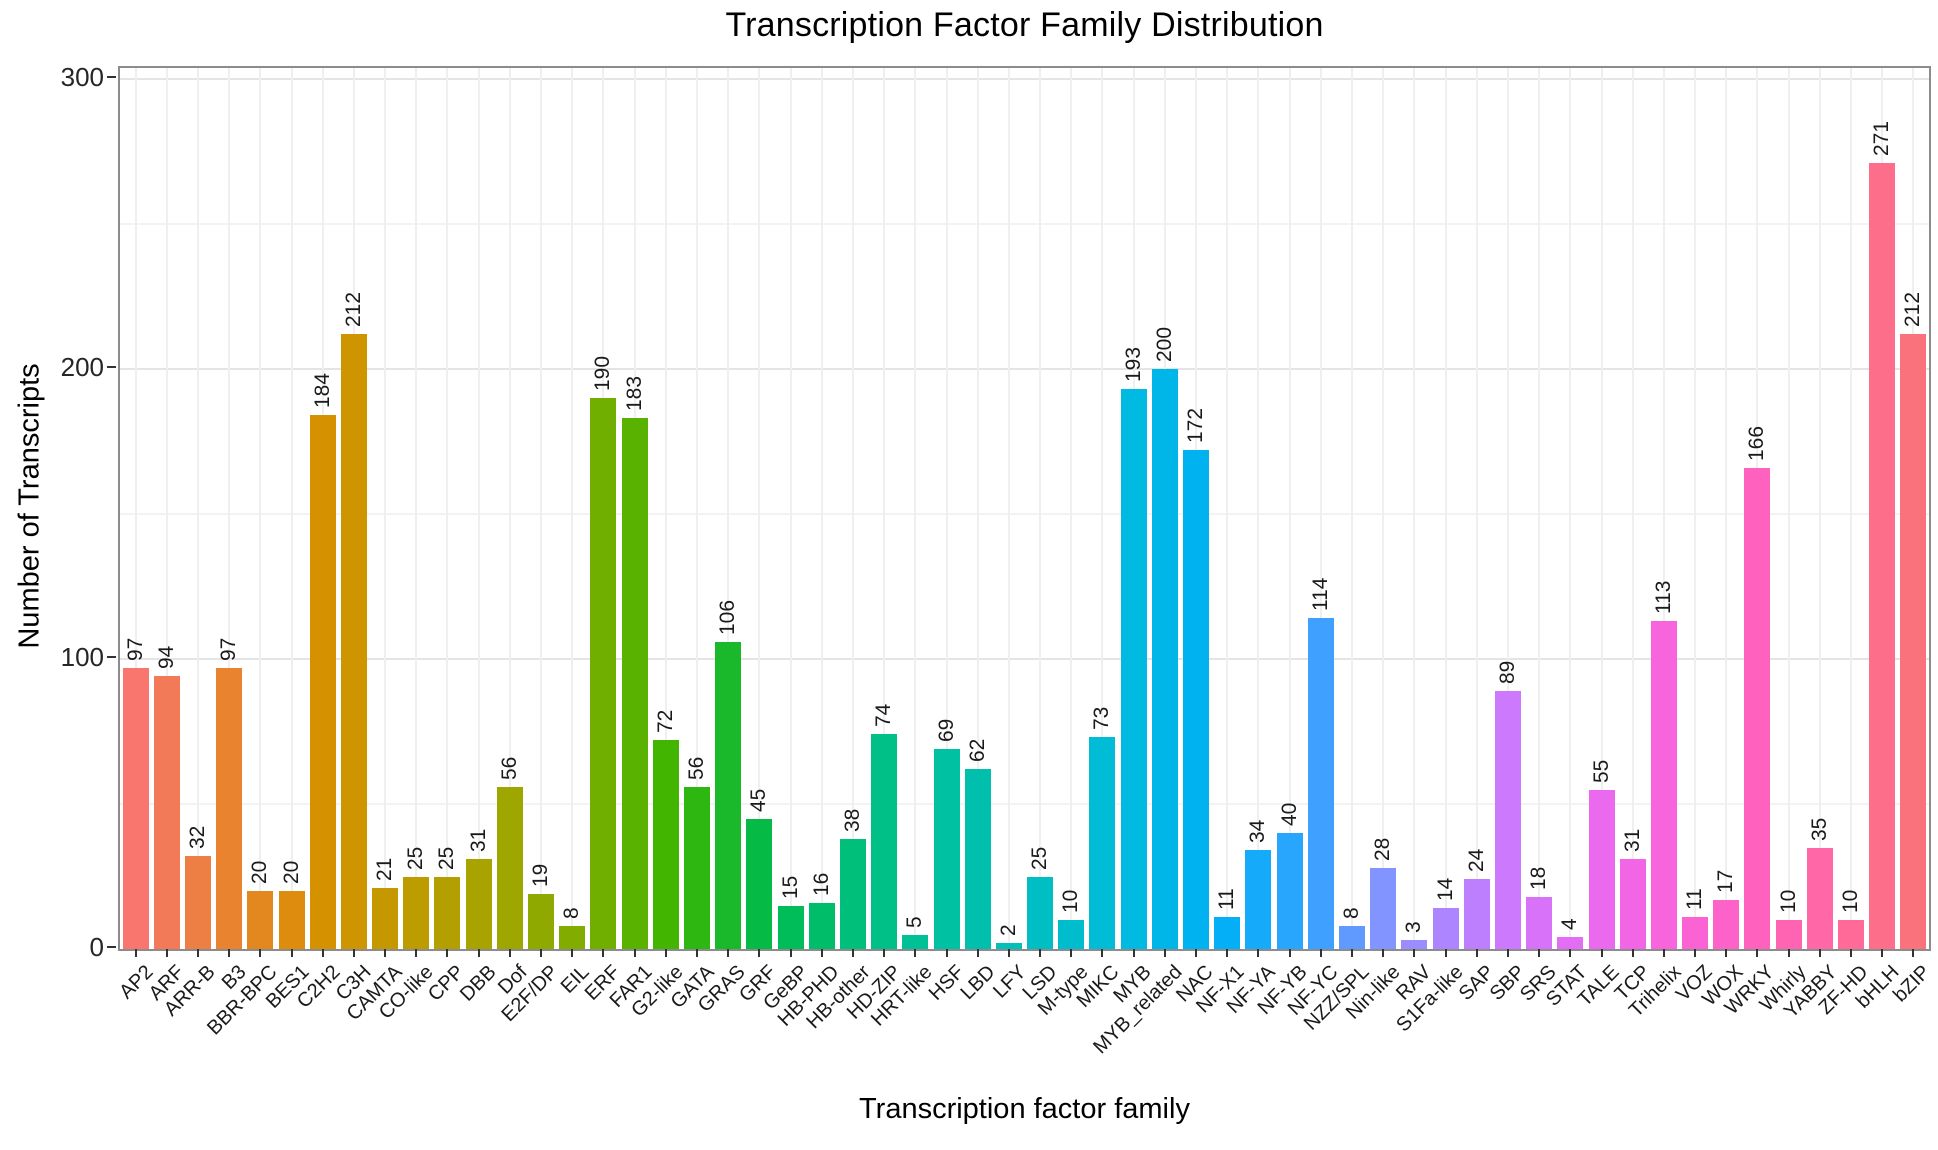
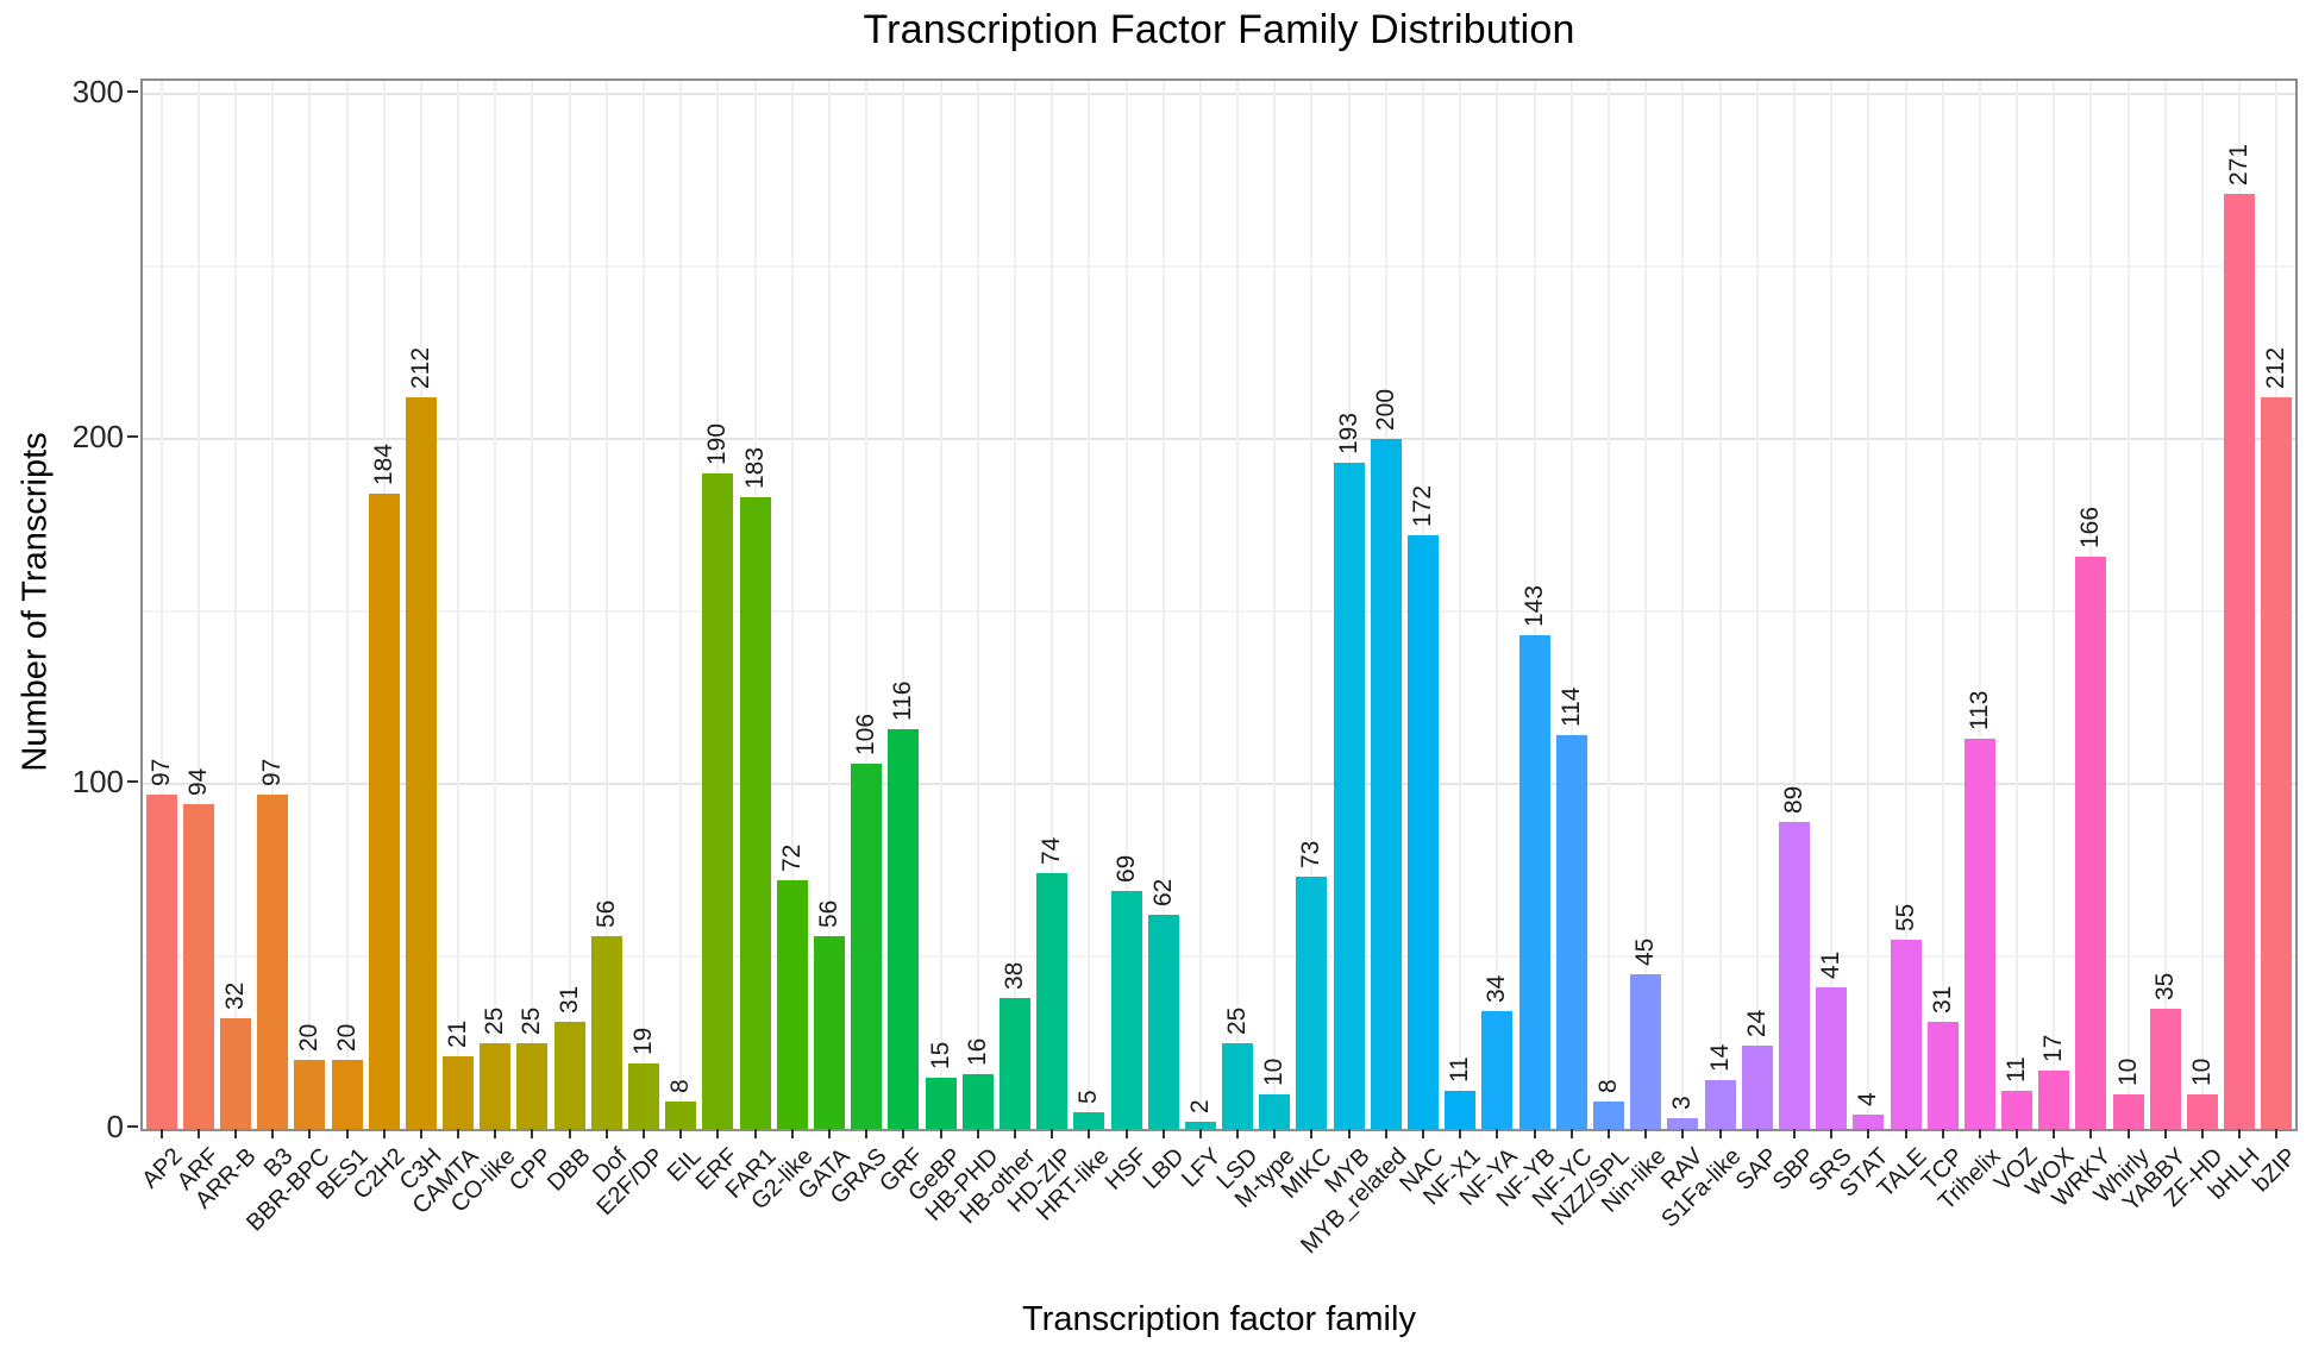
GRF: 45 -> 116
NF-YB: 40 -> 143
Nin-like: 28 -> 45
SRS: 18 -> 41
